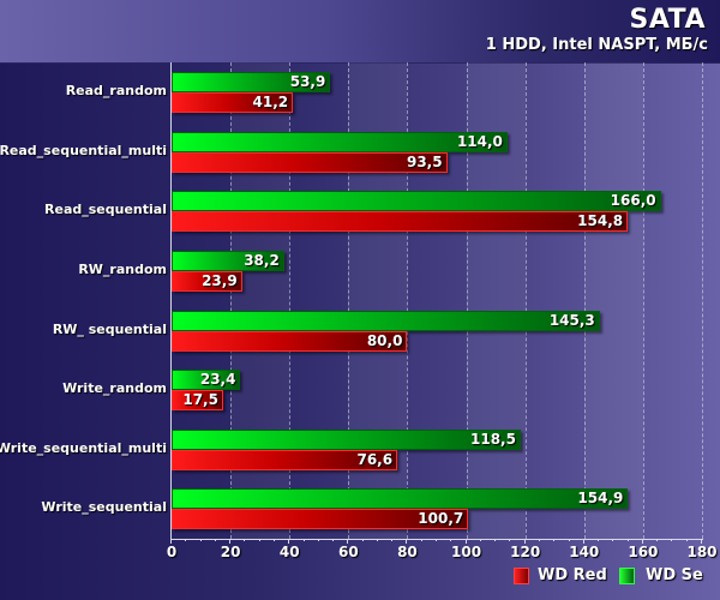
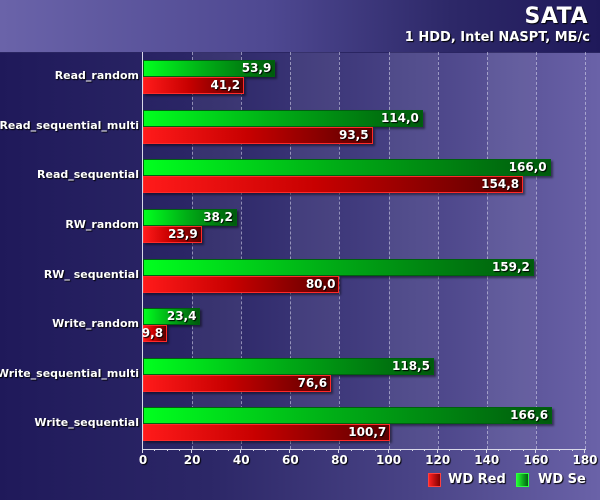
WD Se/RW_ sequential: 145,3 -> 159,2
WD Red/Write_random: 17,5 -> 9,8
WD Se/Write_sequential: 154,9 -> 166,6
